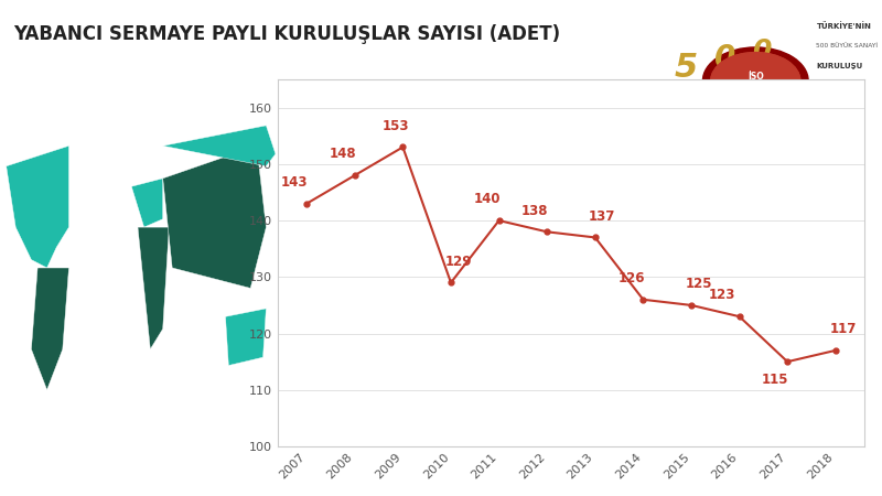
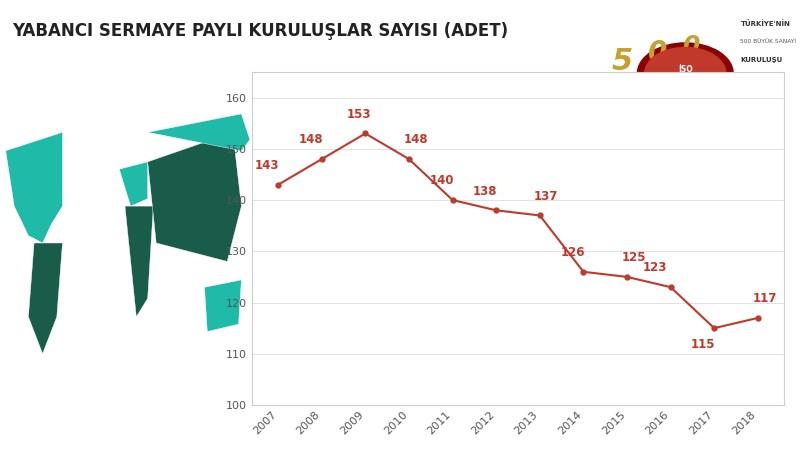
2010: 129 -> 148
